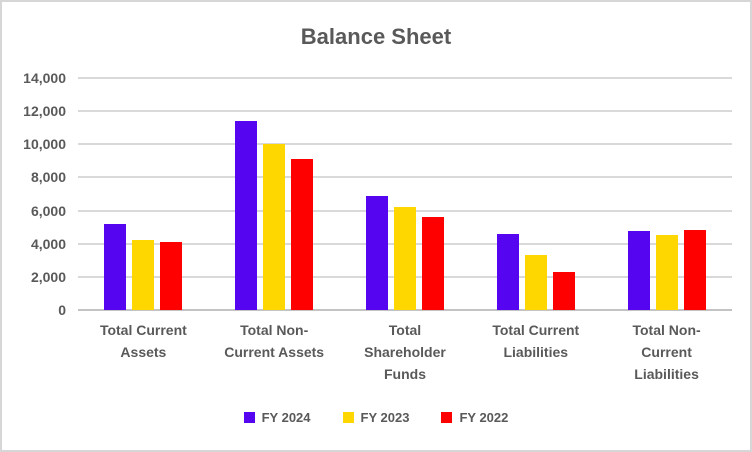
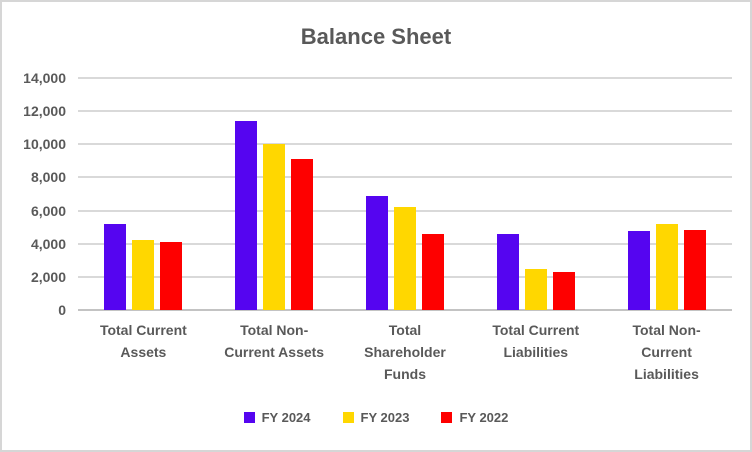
FY 2022/Total Shareholder Funds: 5600 -> 4600
FY 2023/Total Current Liabilities: 3300 -> 2500
FY 2023/Total Non-Current Liabilities: 4500 -> 5200
